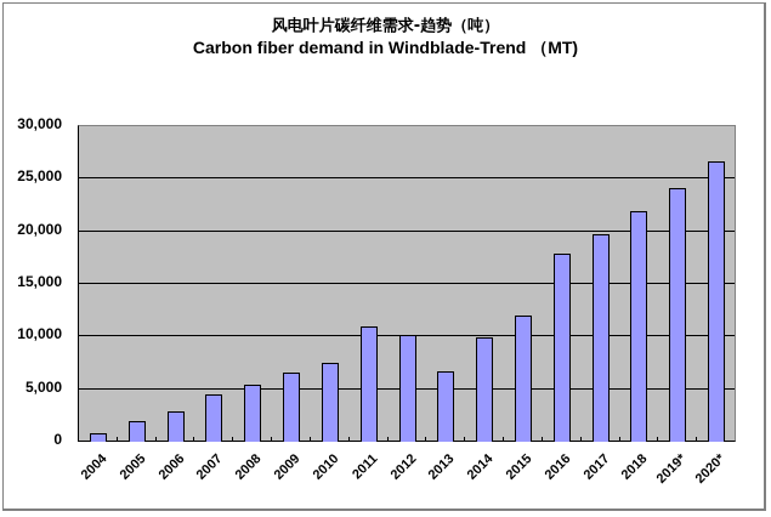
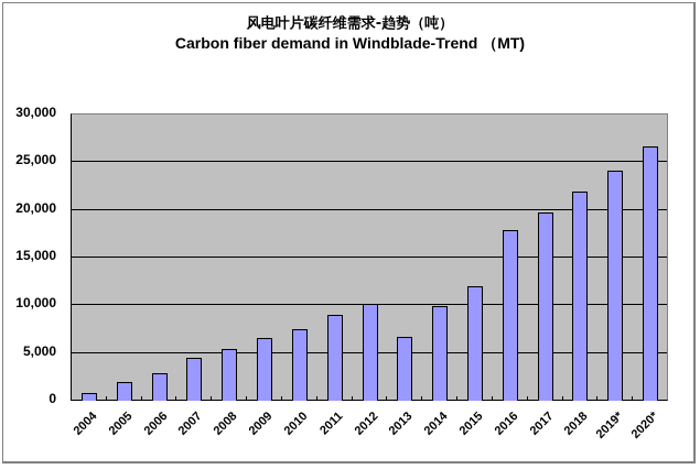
2011: 11000 -> 9000
